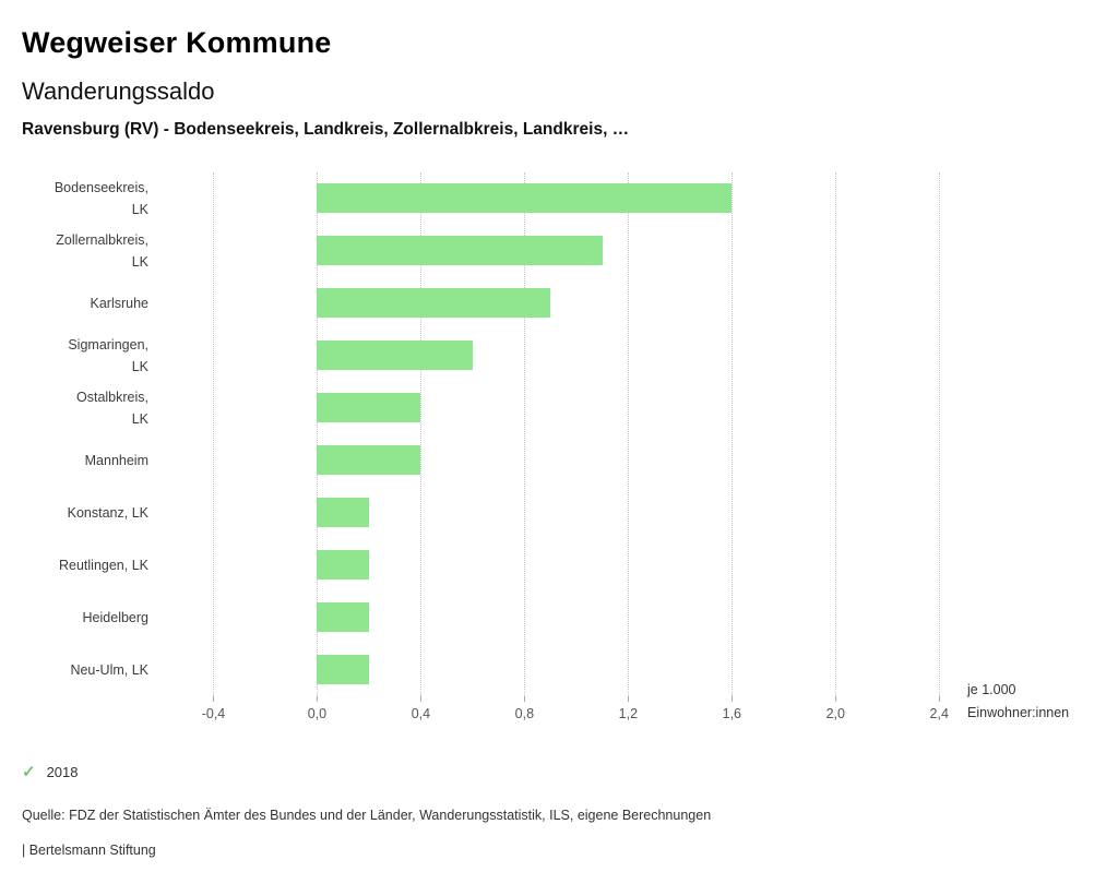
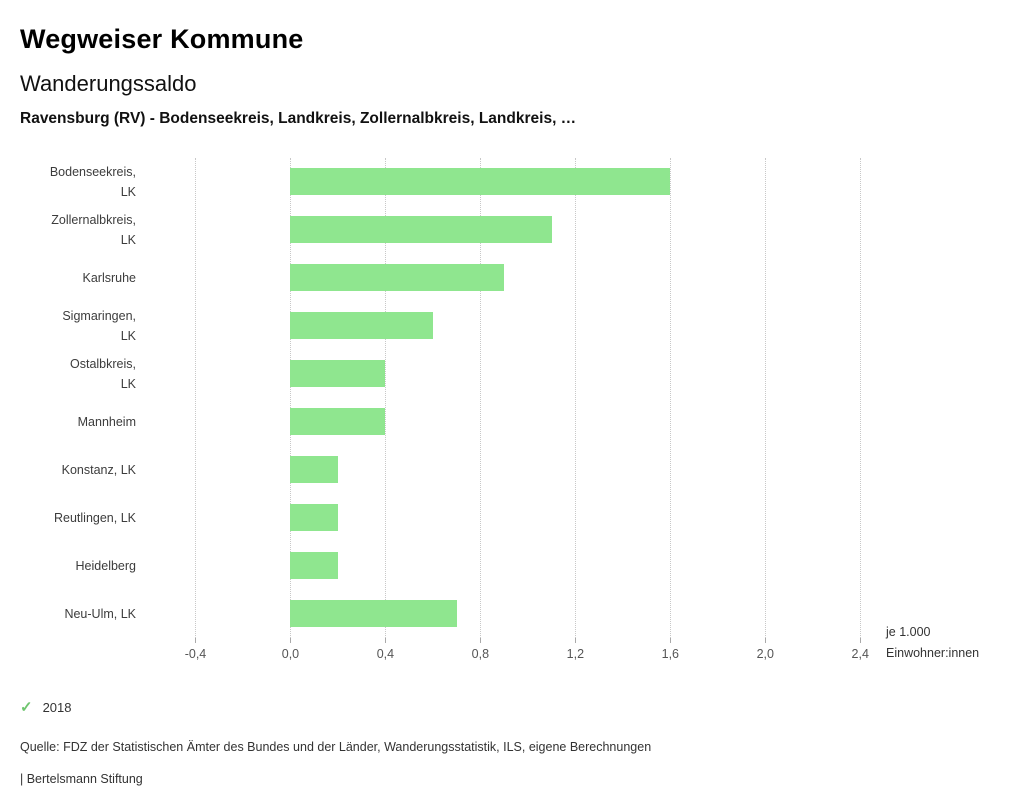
Neu-Ulm, LK: 0,2 -> 0,7
